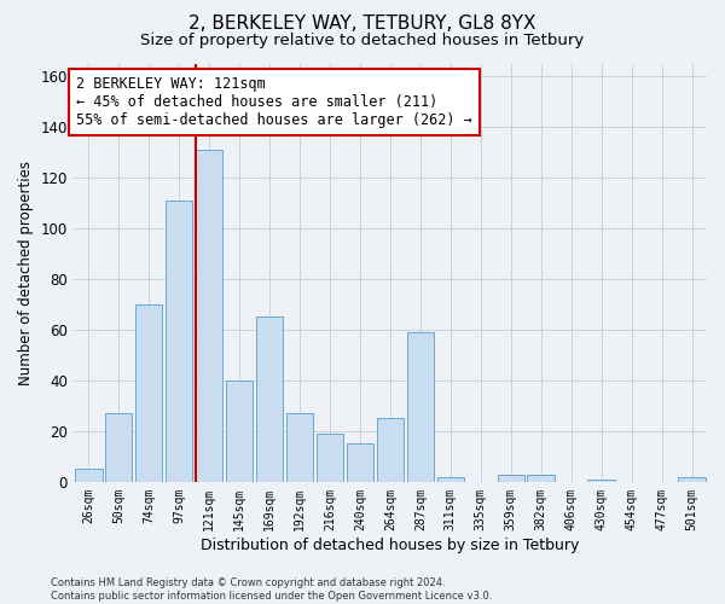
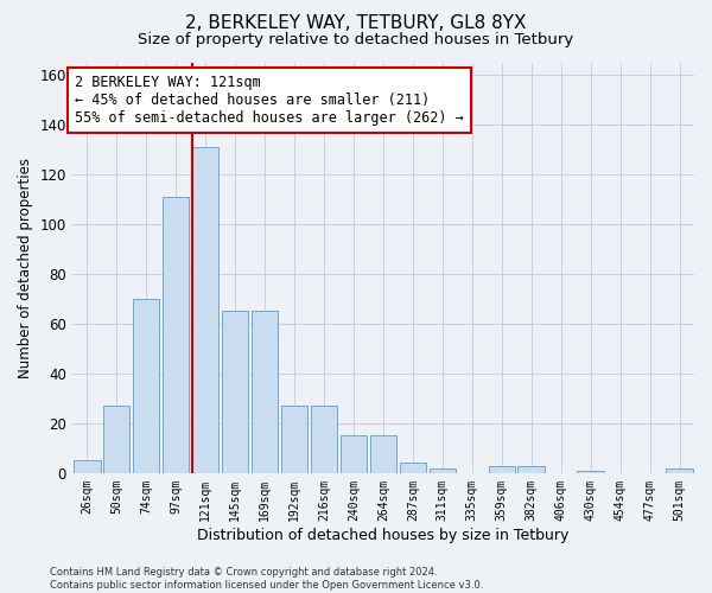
145sqm: 40 -> 65
216sqm: 19 -> 27
264sqm: 25 -> 15
287sqm: 59 -> 4
